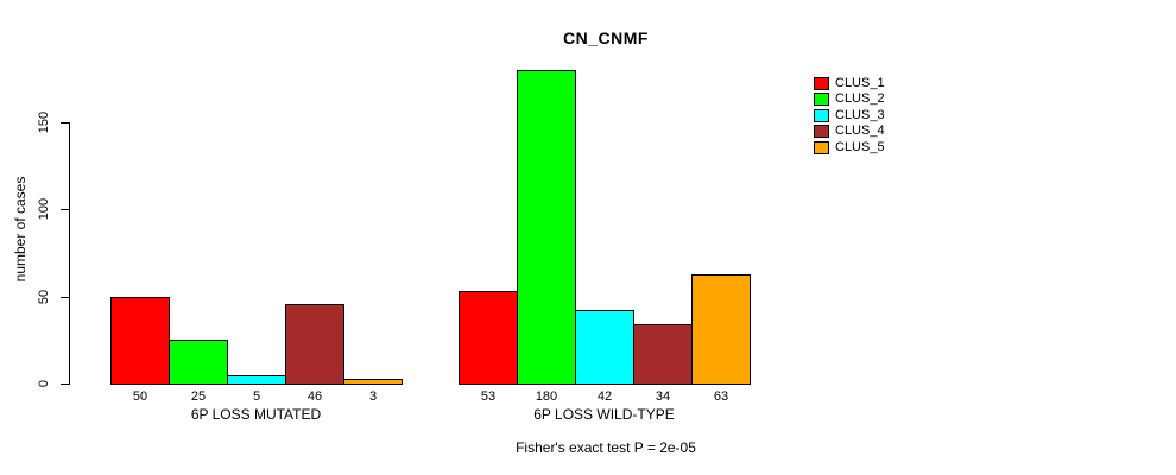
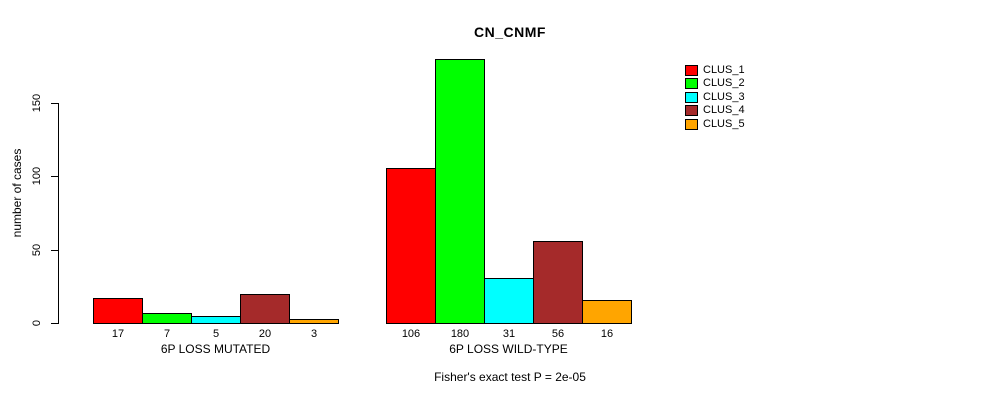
CLUS_1/6P LOSS MUTATED: 50 -> 17
CLUS_2/6P LOSS MUTATED: 25 -> 7
CLUS_4/6P LOSS MUTATED: 46 -> 20
CLUS_1/6P LOSS WILD-TYPE: 53 -> 106
CLUS_3/6P LOSS WILD-TYPE: 42 -> 31
CLUS_4/6P LOSS WILD-TYPE: 34 -> 56
CLUS_5/6P LOSS WILD-TYPE: 63 -> 16
